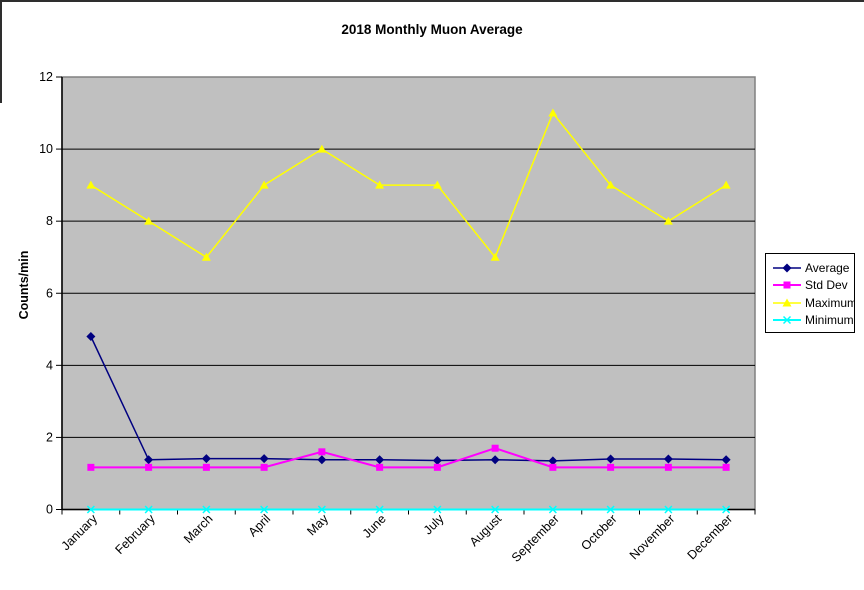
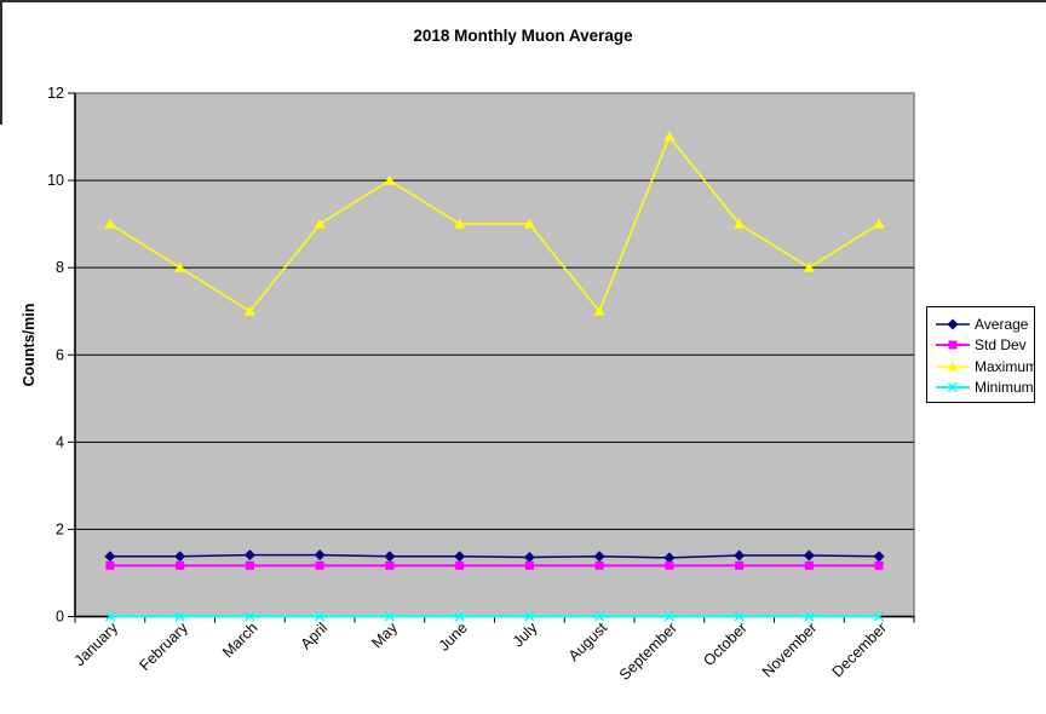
Average/January: 4.8 -> 1.4
Std Dev/May: 1.6 -> 1.2
Std Dev/August: 1.7 -> 1.2
